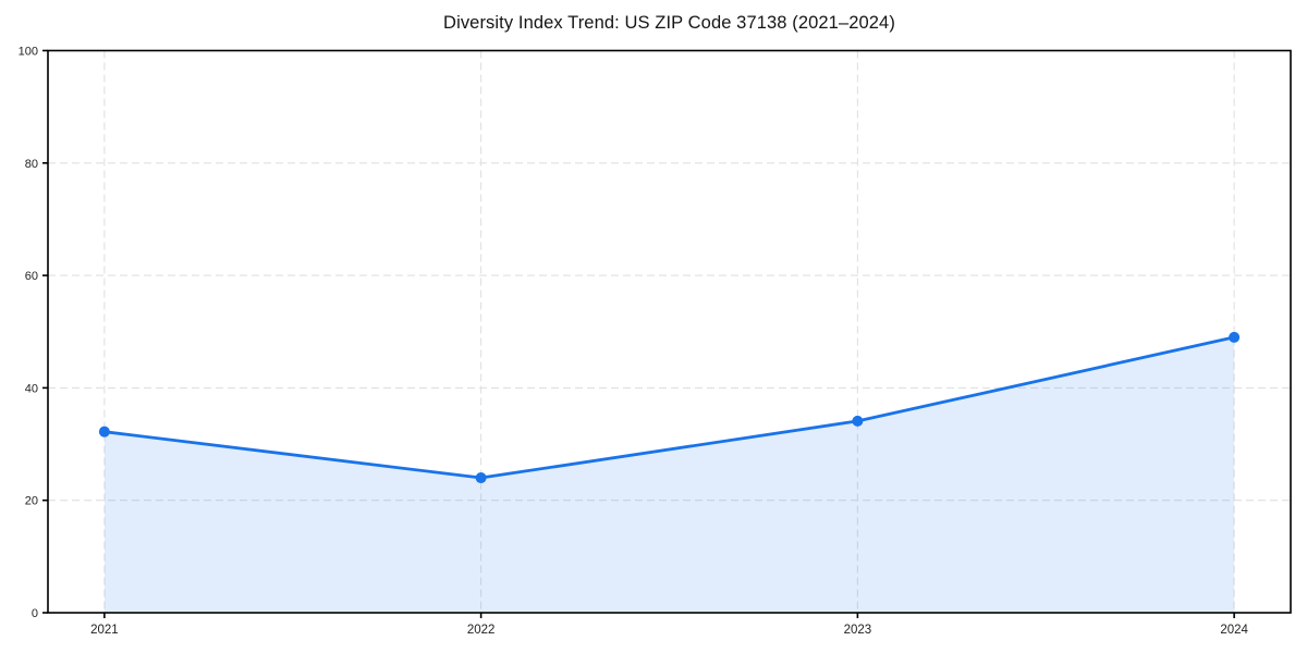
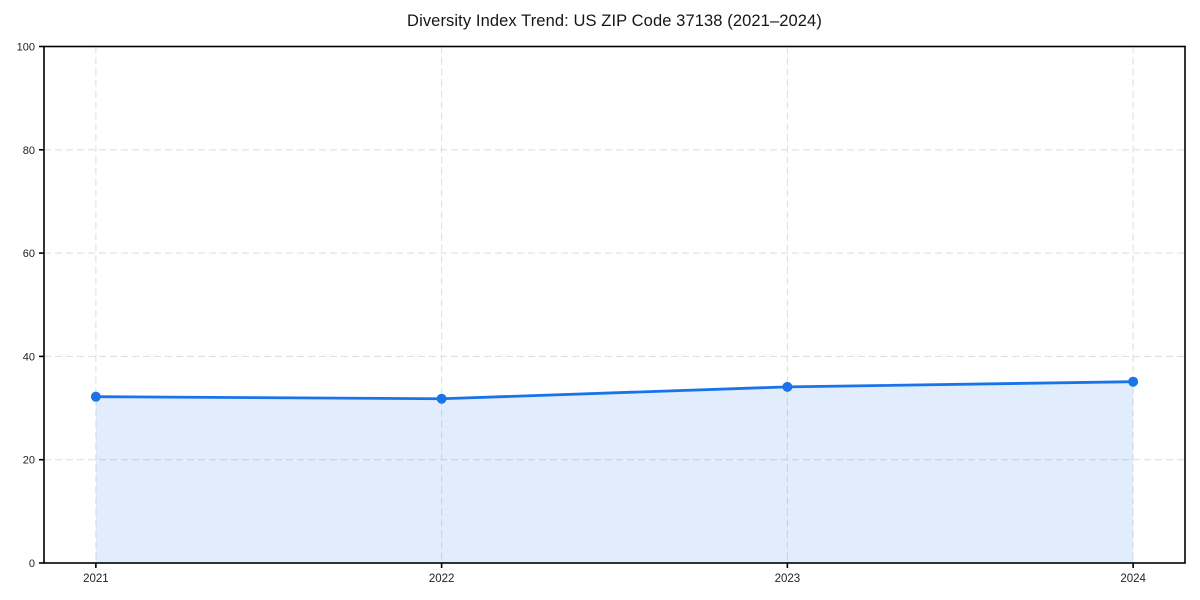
2022: 24 -> 32
2024: 49 -> 35
